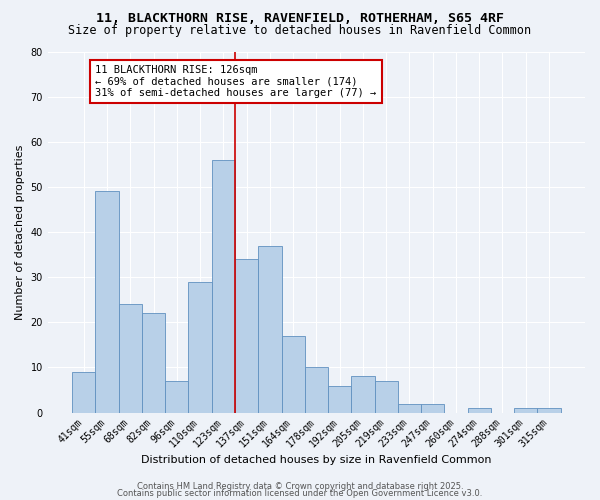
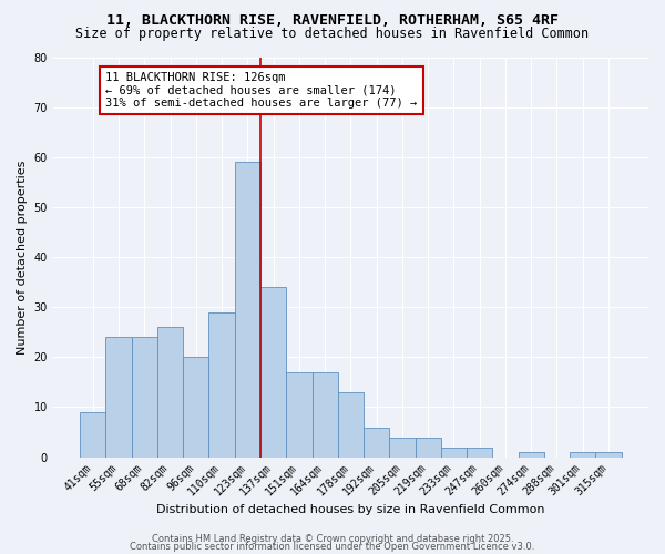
55sqm: 49 -> 24
82sqm: 22 -> 26
96sqm: 7 -> 20
123sqm: 56 -> 59
151sqm: 37 -> 17
178sqm: 10 -> 13
205sqm: 8 -> 4
219sqm: 7 -> 4
